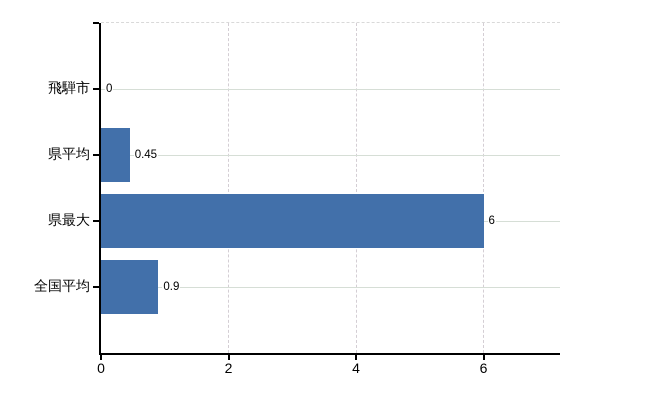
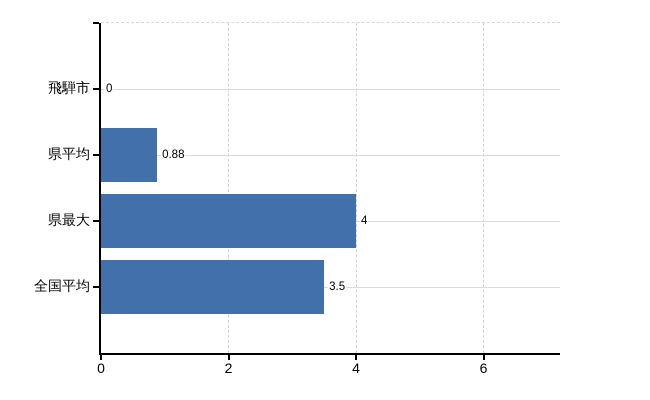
県平均: 0.45 -> 0.88
県最大: 6 -> 4
全国平均: 0.9 -> 3.5
